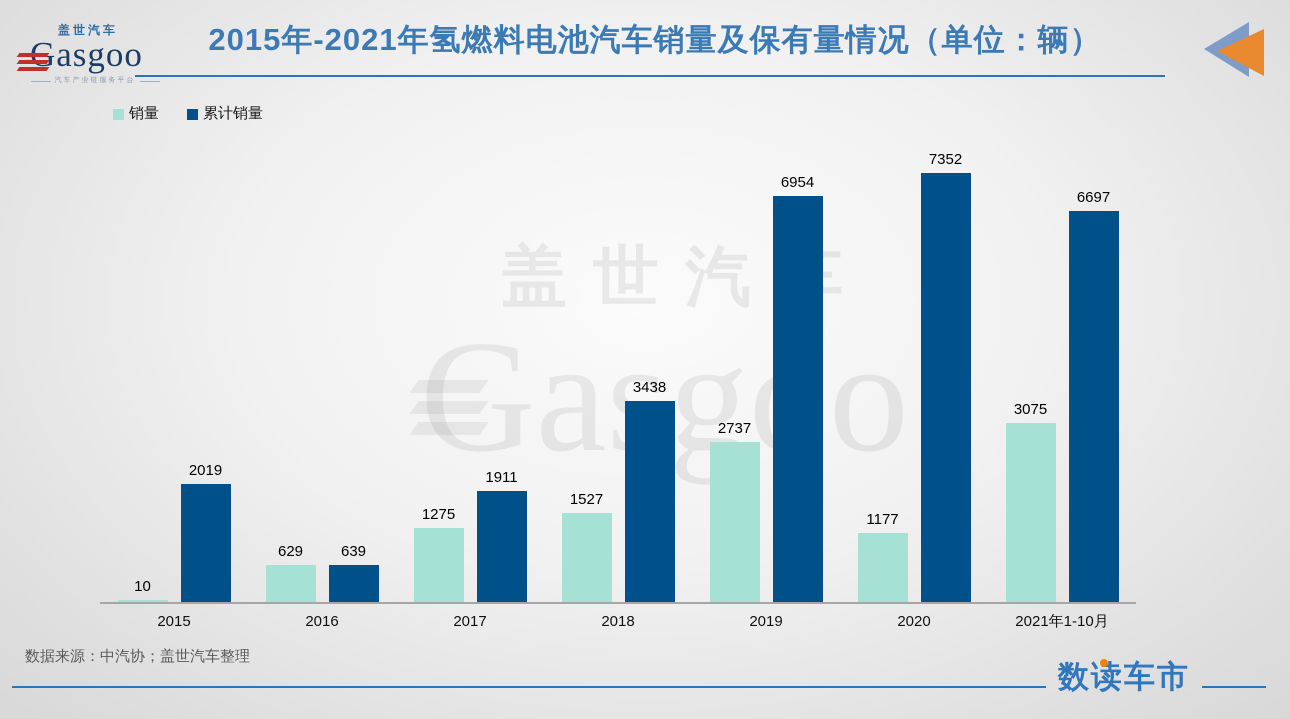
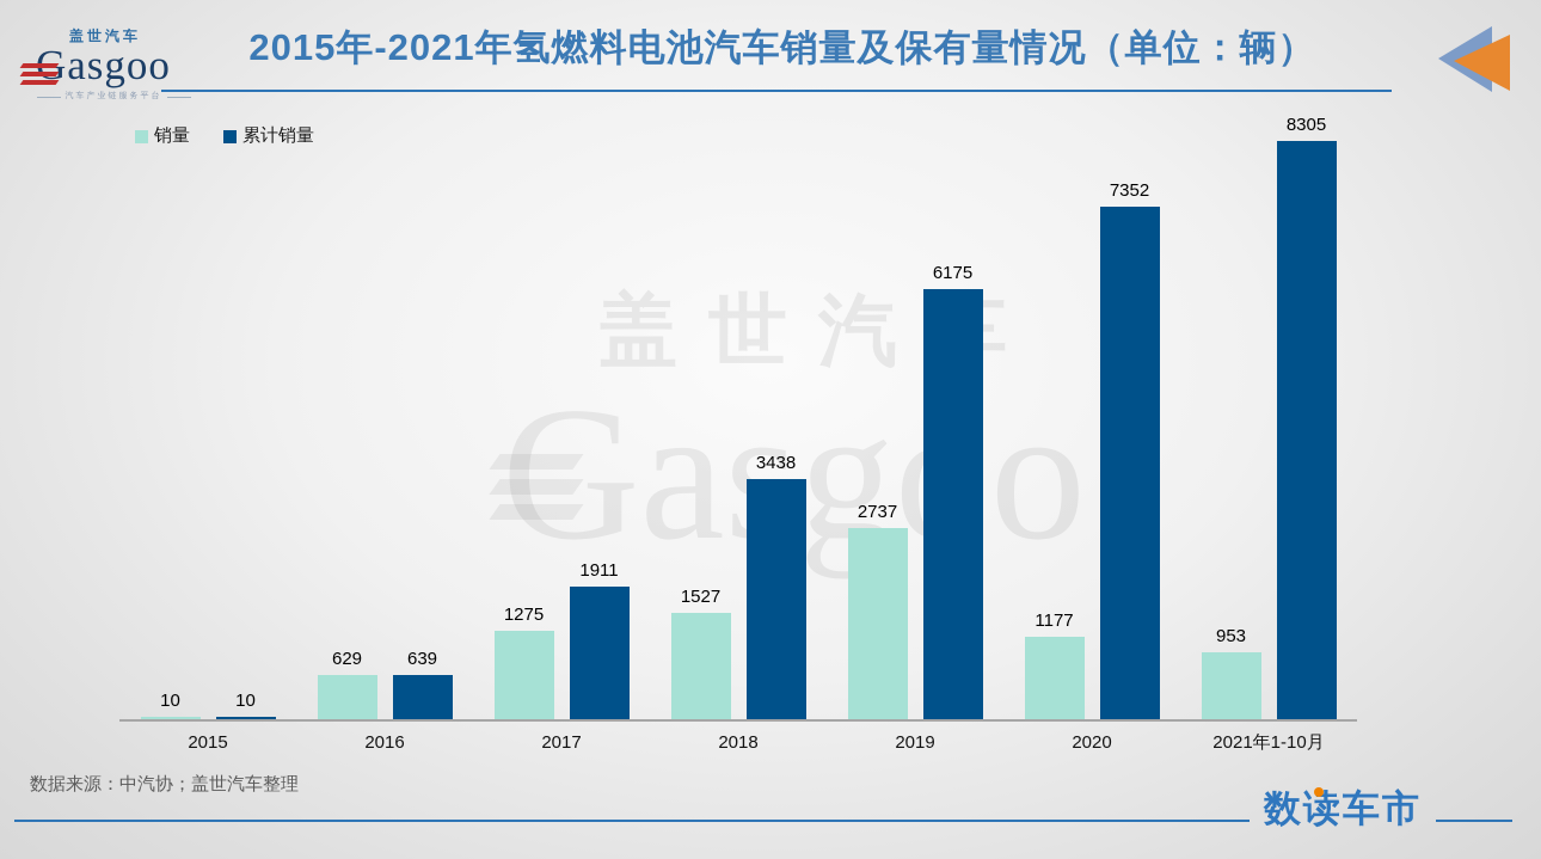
累计销量/2015: 2019 -> 10
累计销量/2019: 6954 -> 6175
销量/2021年1-10月: 3075 -> 953
累计销量/2021年1-10月: 6697 -> 8305
